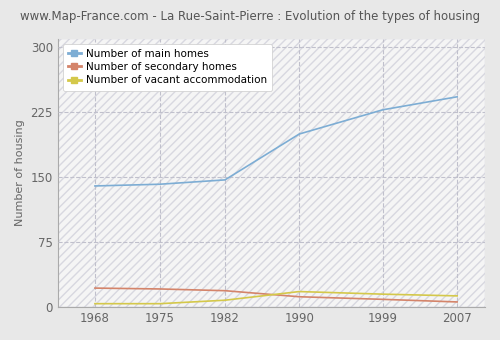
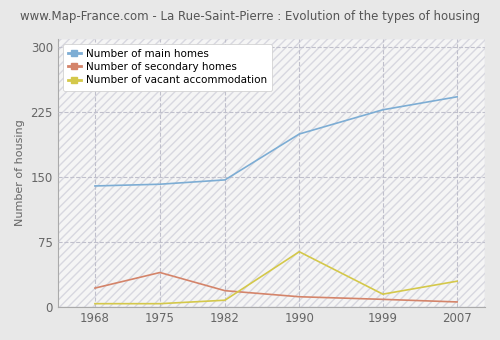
Number of secondary homes/1975: 21 -> 40
Number of vacant accommodation/1990: 18 -> 64
Number of vacant accommodation/2007: 13 -> 30
